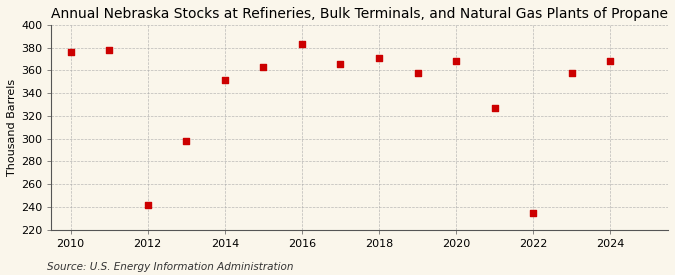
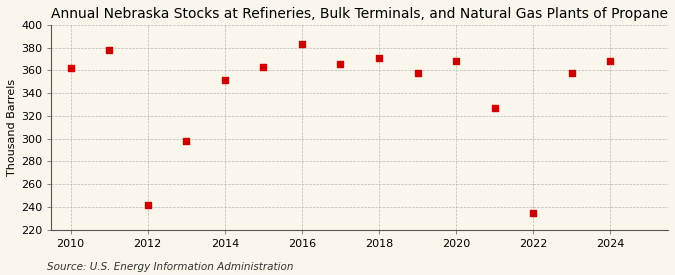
2010: 376 -> 362
